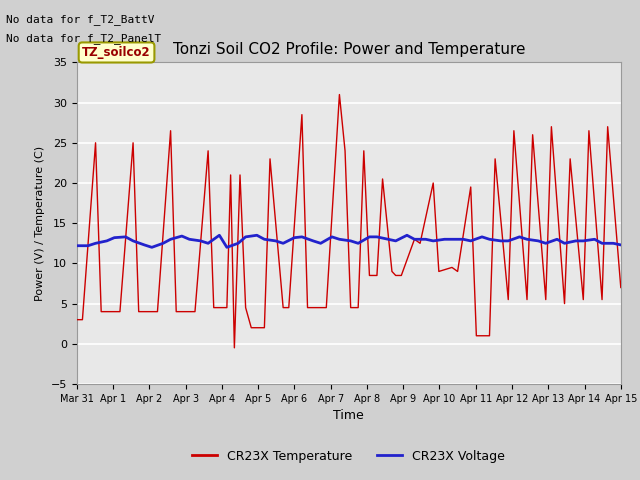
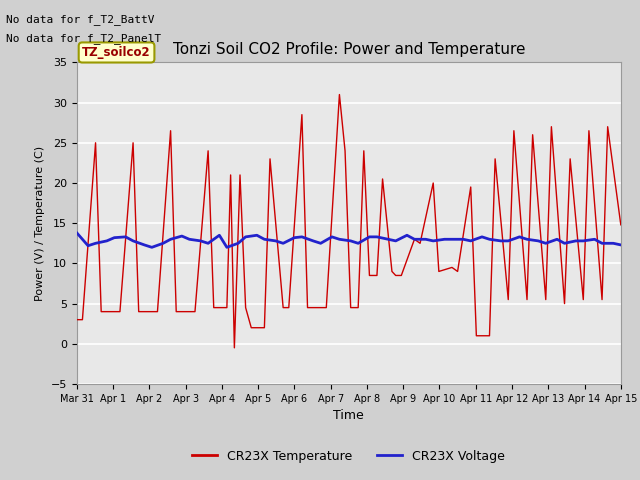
CR23X Voltage/Mar 31: 12.2 -> 13.8
CR23X Temperature/Apr 15: 7.0 -> 14.8
